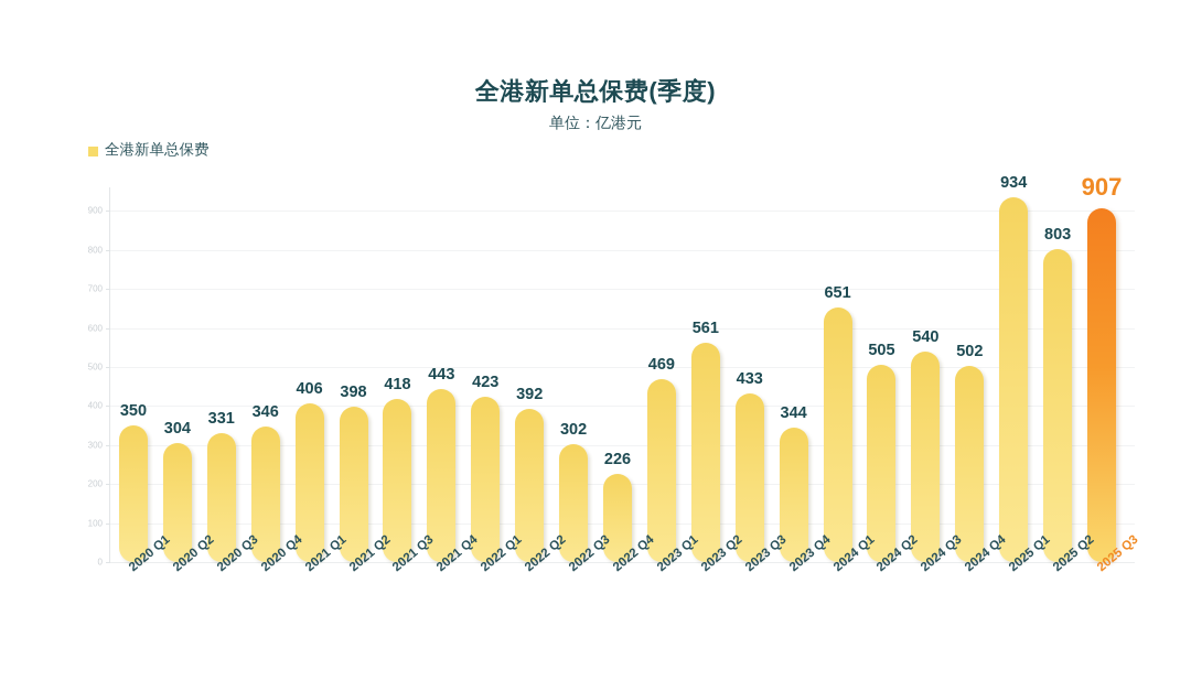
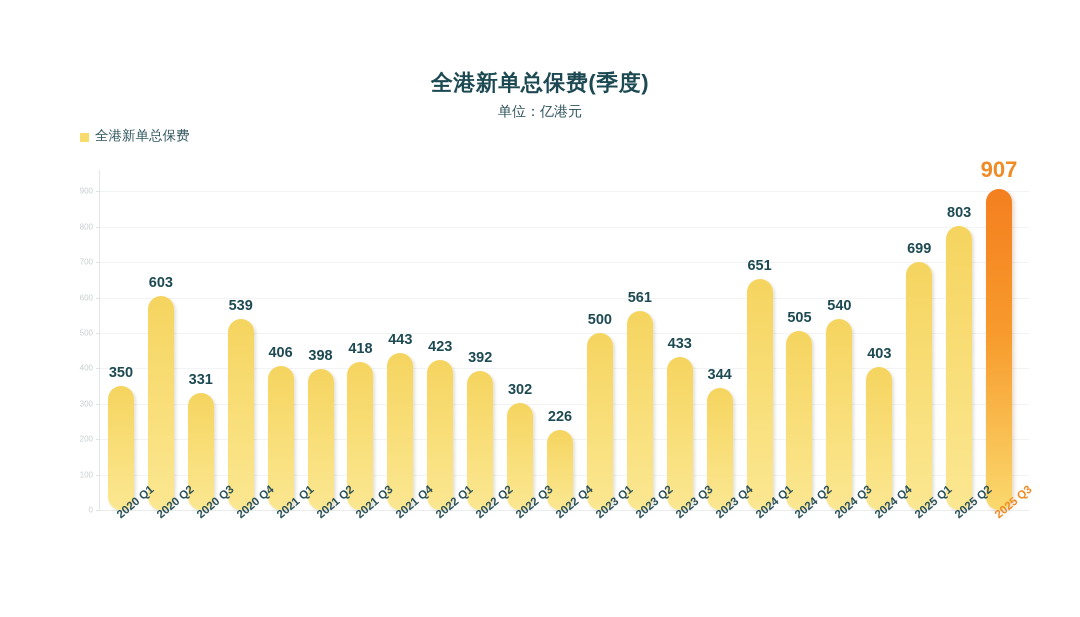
2020 Q2: 304 -> 603
2020 Q4: 346 -> 539
2023 Q1: 469 -> 500
2024 Q4: 502 -> 403
2025 Q1: 934 -> 699
